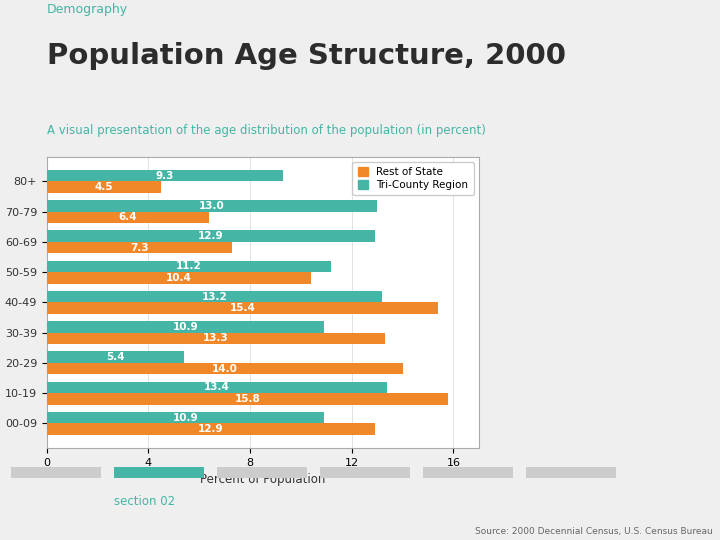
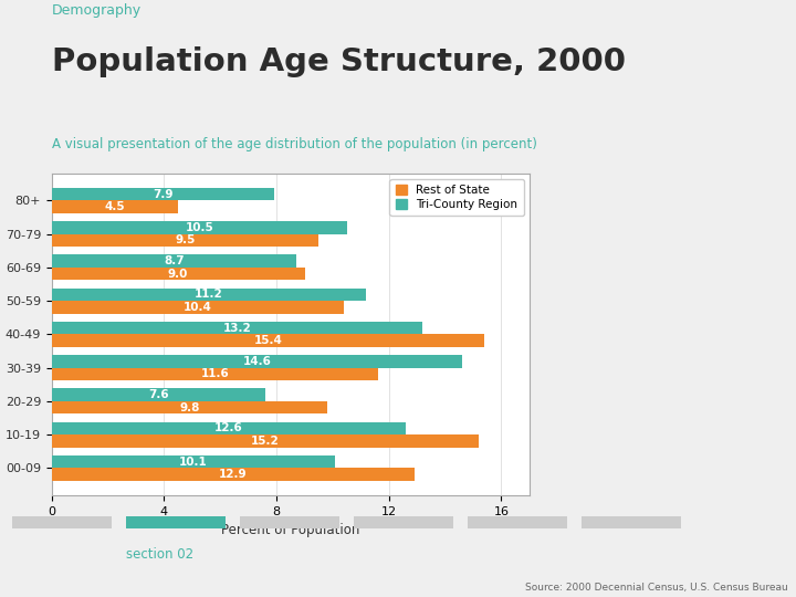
Tri-County Region/80+: 9.3 -> 7.9
Tri-County Region/70-79: 13.0 -> 10.5
Rest of State/70-79: 6.4 -> 9.5
Tri-County Region/60-69: 12.9 -> 8.7
Rest of State/60-69: 7.3 -> 9.0
Tri-County Region/30-39: 10.9 -> 14.6
Rest of State/30-39: 13.3 -> 11.6
Tri-County Region/20-29: 5.4 -> 7.6
Rest of State/20-29: 14.0 -> 9.8
Tri-County Region/10-19: 13.4 -> 12.6
Rest of State/10-19: 15.8 -> 15.2
Tri-County Region/00-09: 10.9 -> 10.1
